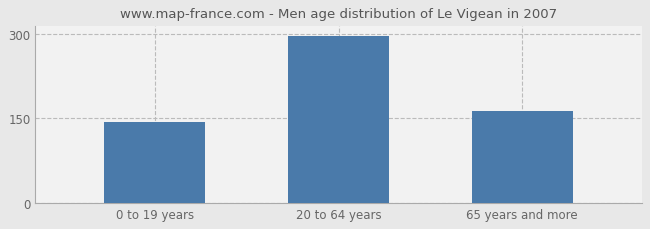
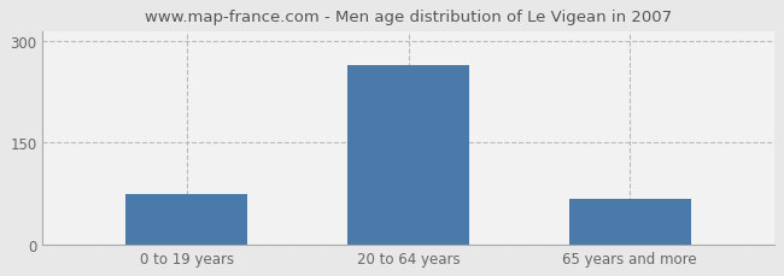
0 to 19 years: 144 -> 75
20 to 64 years: 296 -> 265
65 years and more: 164 -> 68
